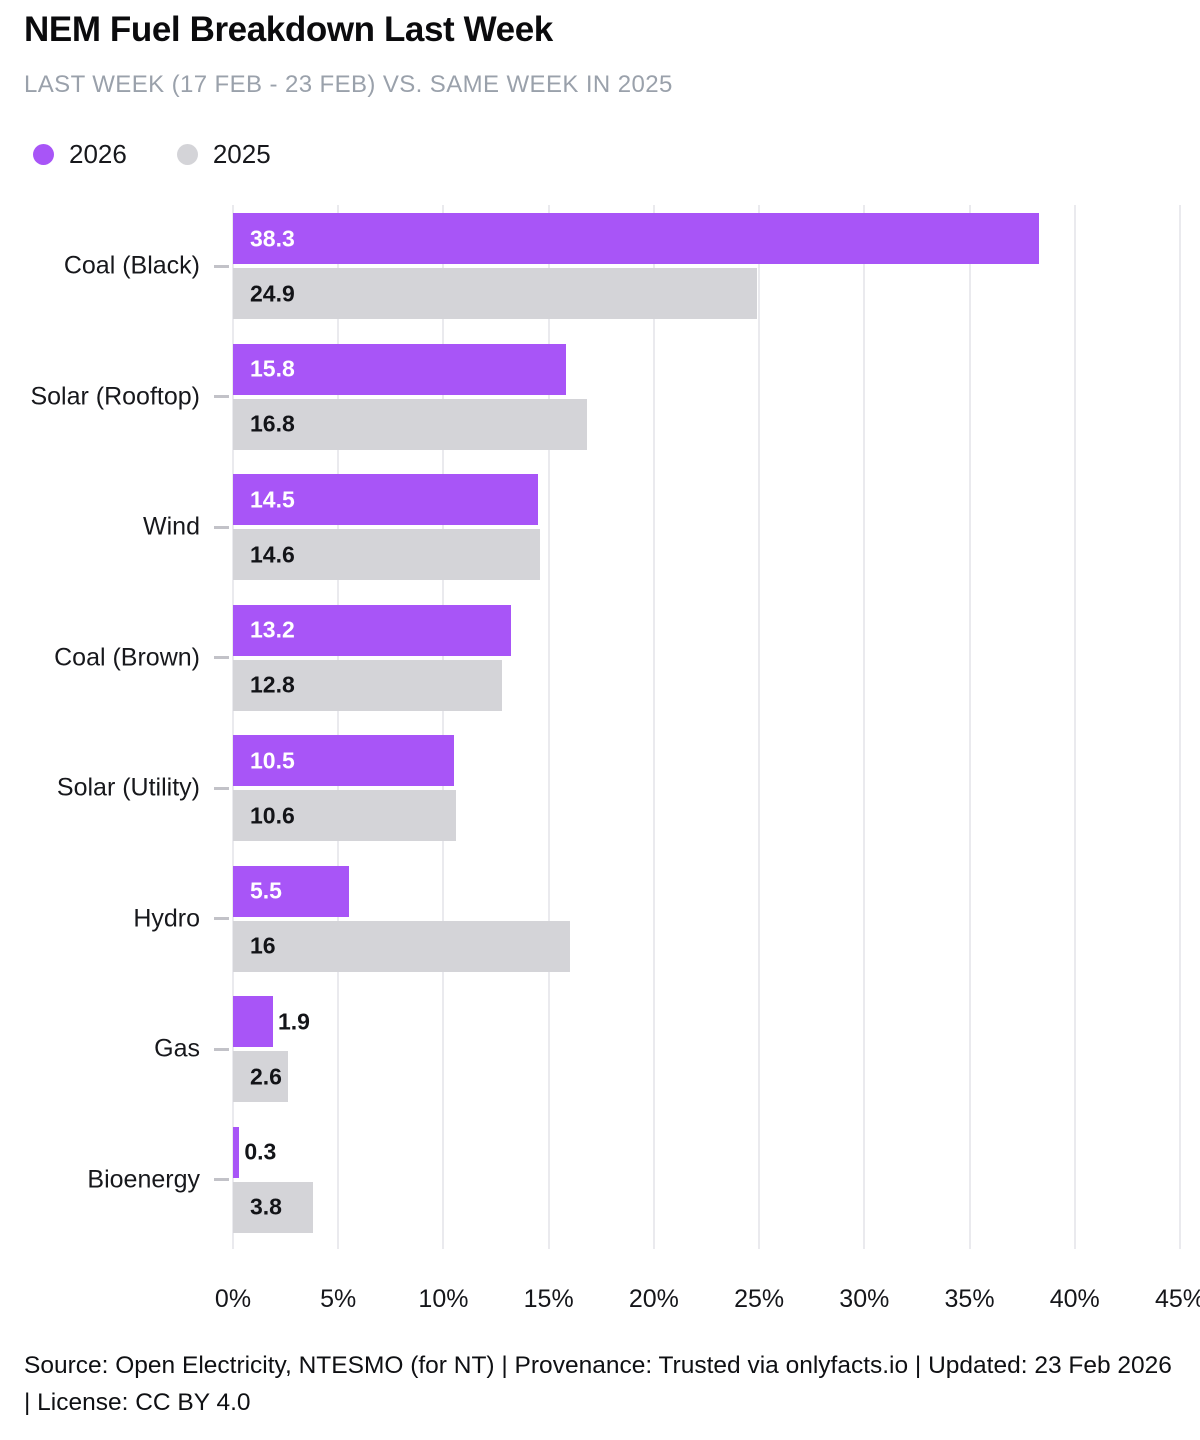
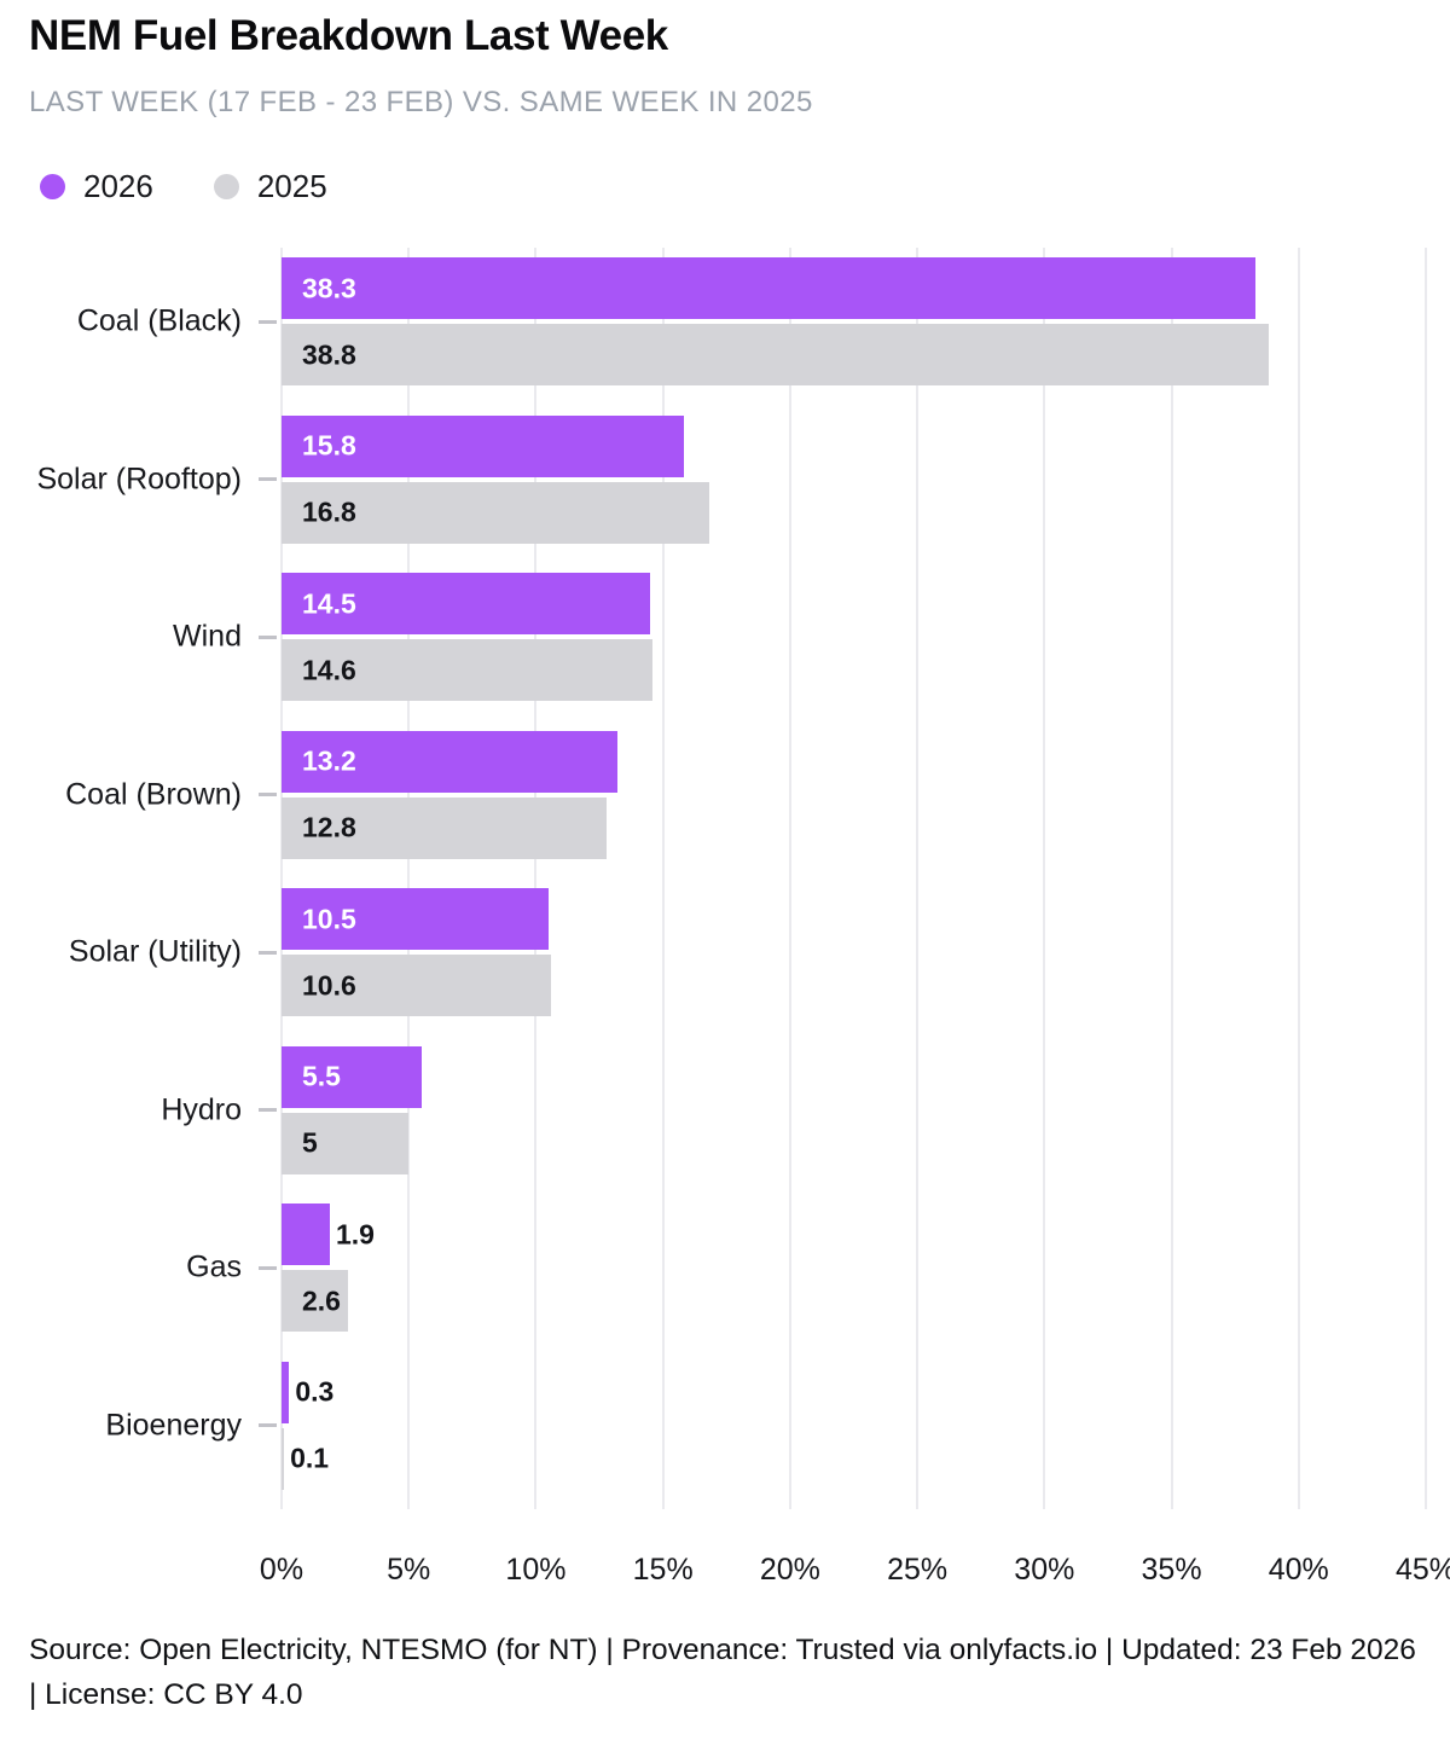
2025/Coal (Black): 24.9 -> 38.8
2025/Hydro: 16 -> 5
2025/Bioenergy: 3.8 -> 0.1
